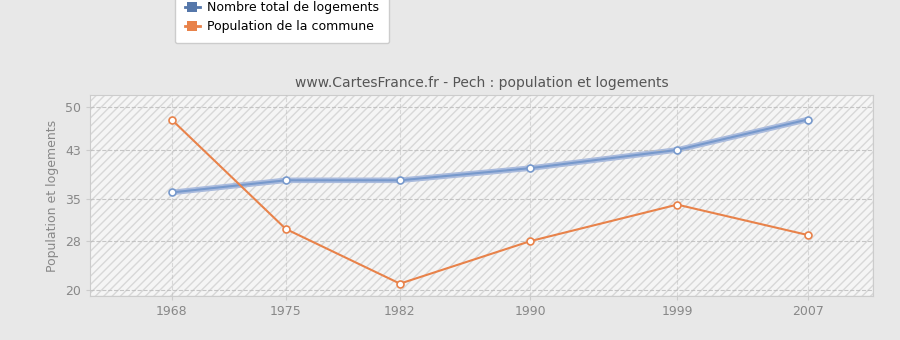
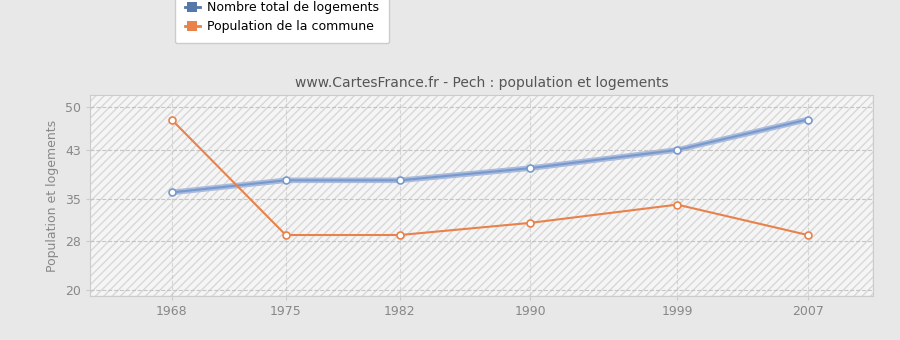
Population de la commune/1975: 30 -> 29
Population de la commune/1982: 21 -> 29
Population de la commune/1990: 28 -> 31
